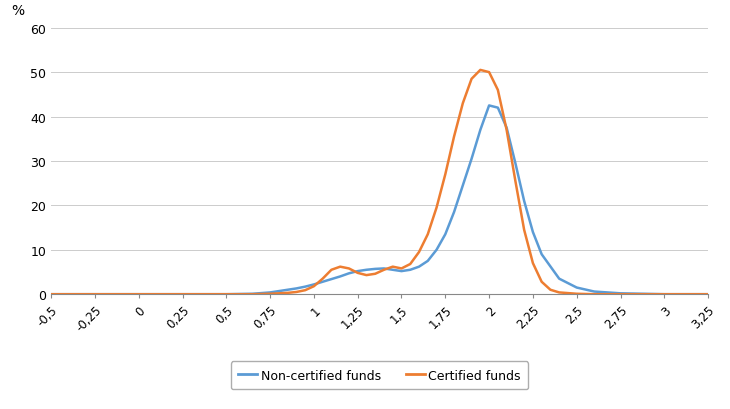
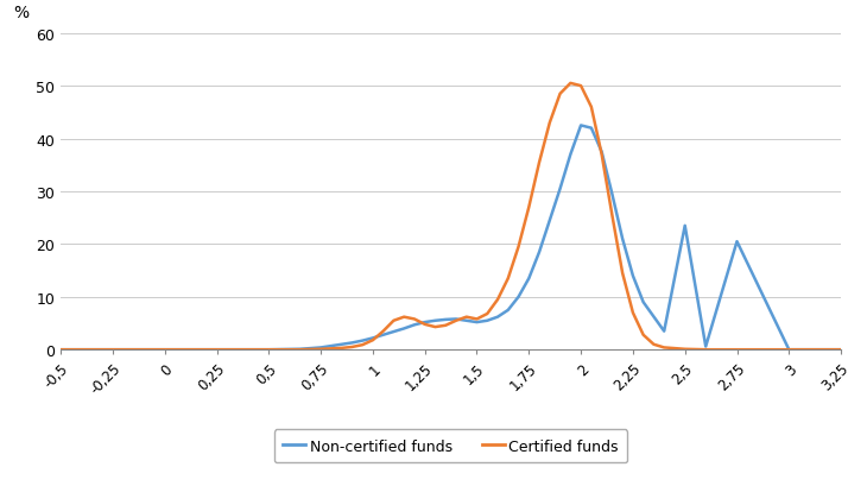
Non-certified funds/2,5: 1.5 -> 23.5
Non-certified funds/2,75: 0.2 -> 20.5
